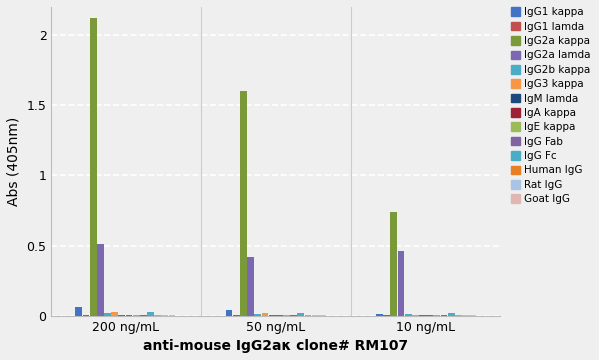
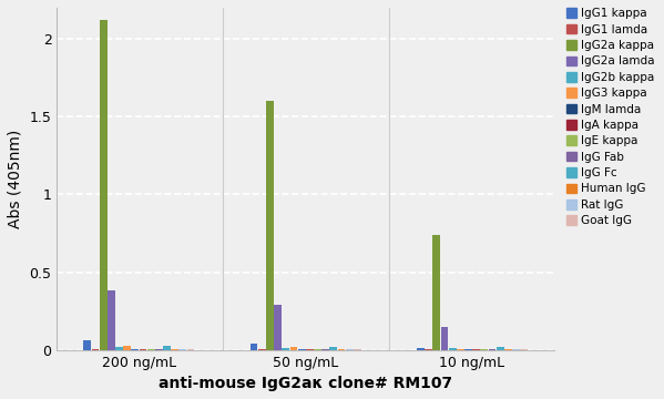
IgG2a lamda/200 ng/mL: 0.51 -> 0.38
IgG2a lamda/50 ng/mL: 0.42 -> 0.29
IgG2a lamda/10 ng/mL: 0.46 -> 0.15
